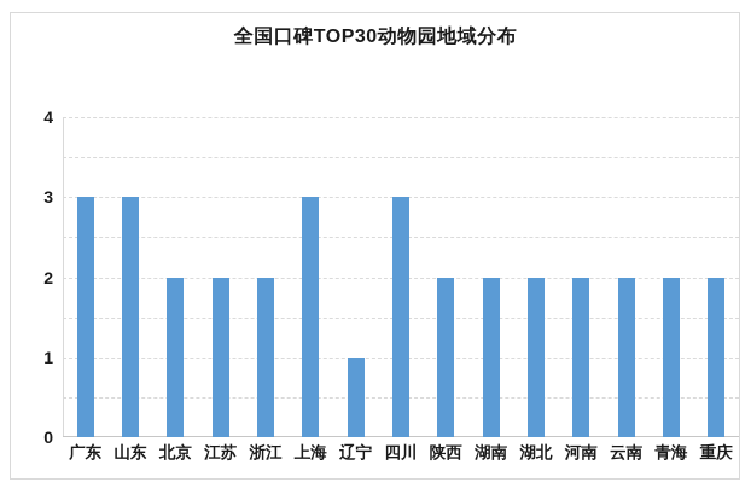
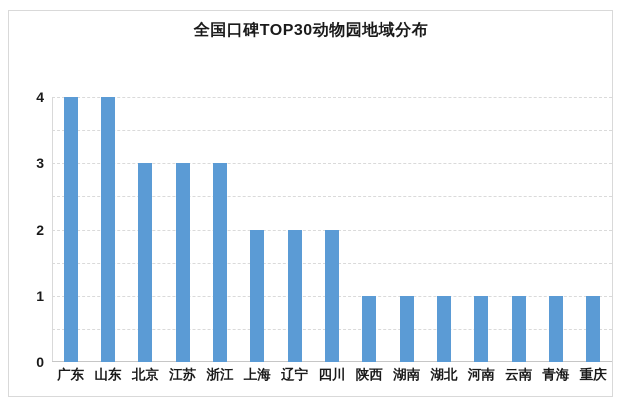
广东: 3 -> 4
山东: 3 -> 4
北京: 2 -> 3
江苏: 2 -> 3
浙江: 2 -> 3
上海: 3 -> 2
辽宁: 1 -> 2
四川: 3 -> 2
陕西: 2 -> 1
湖南: 2 -> 1
湖北: 2 -> 1
河南: 2 -> 1
云南: 2 -> 1
青海: 2 -> 1
重庆: 2 -> 1
